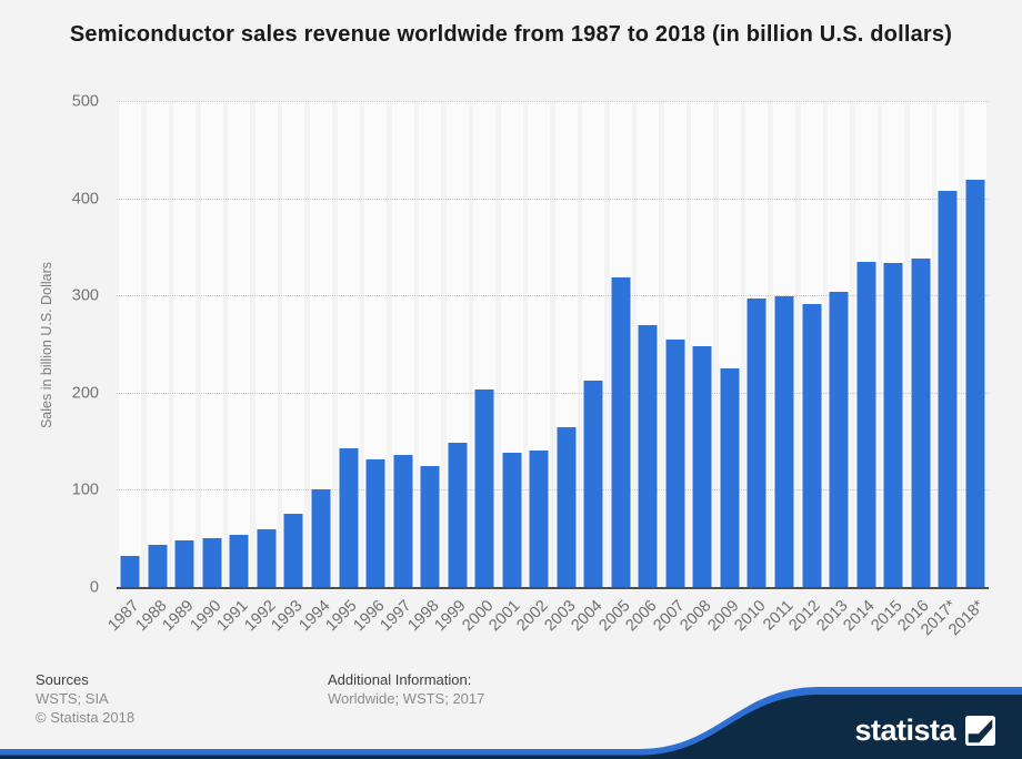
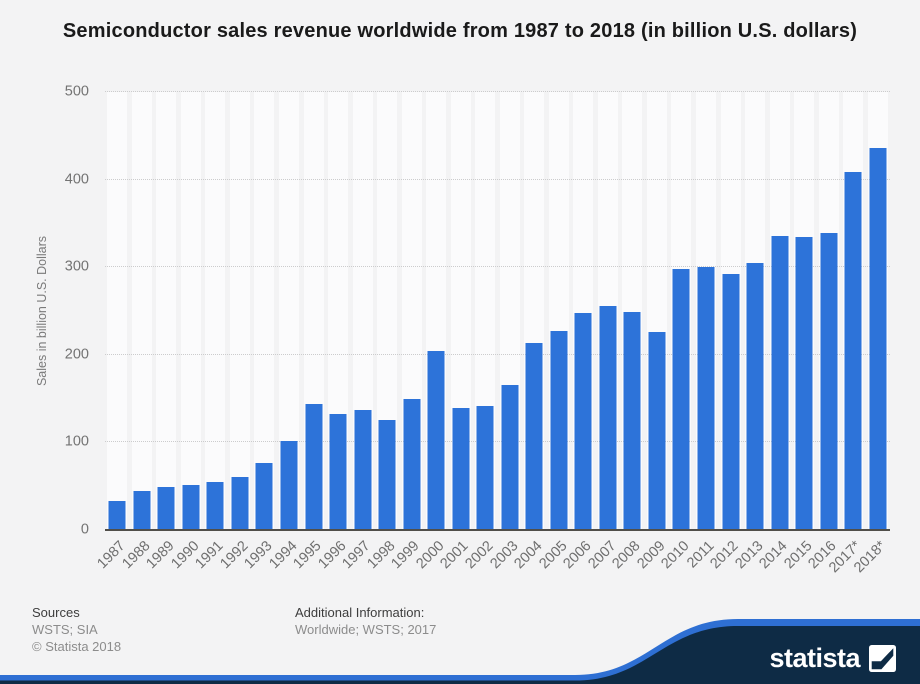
2005: 320 -> 230
2006: 270 -> 250
2018*: 420 -> 440
